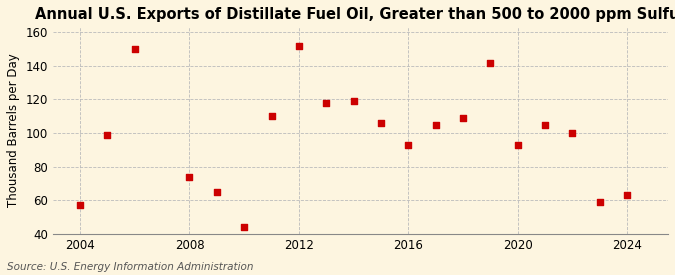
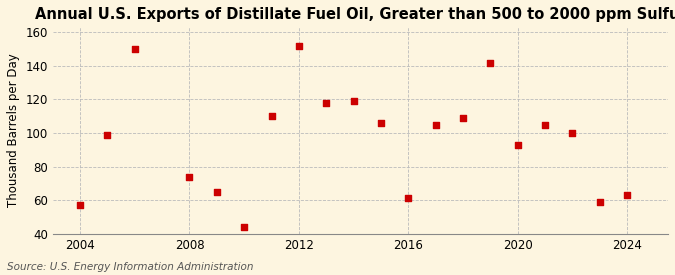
2016: 93 -> 61
